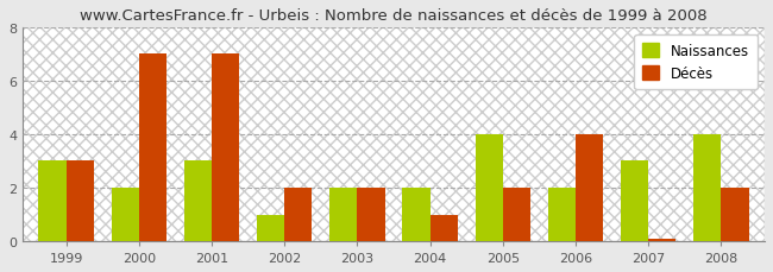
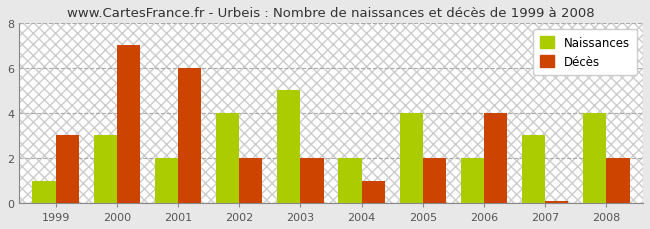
Naissances/1999: 3 -> 1
Naissances/2000: 2 -> 3
Naissances/2001: 3 -> 2
Décès/2001: 7.0 -> 6.0
Naissances/2002: 1 -> 4
Naissances/2003: 2 -> 5
